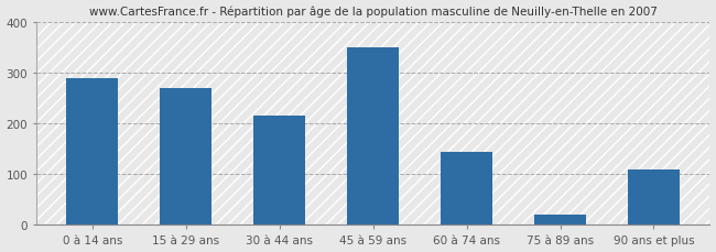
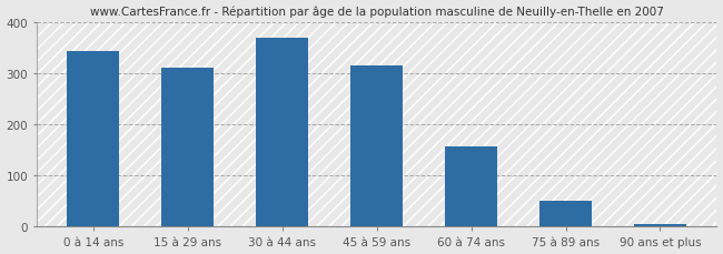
0 à 14 ans: 290 -> 344
15 à 29 ans: 270 -> 312
30 à 44 ans: 215 -> 370
45 à 59 ans: 350 -> 316
60 à 74 ans: 145 -> 157
75 à 89 ans: 20 -> 50
90 ans et plus: 110 -> 5
